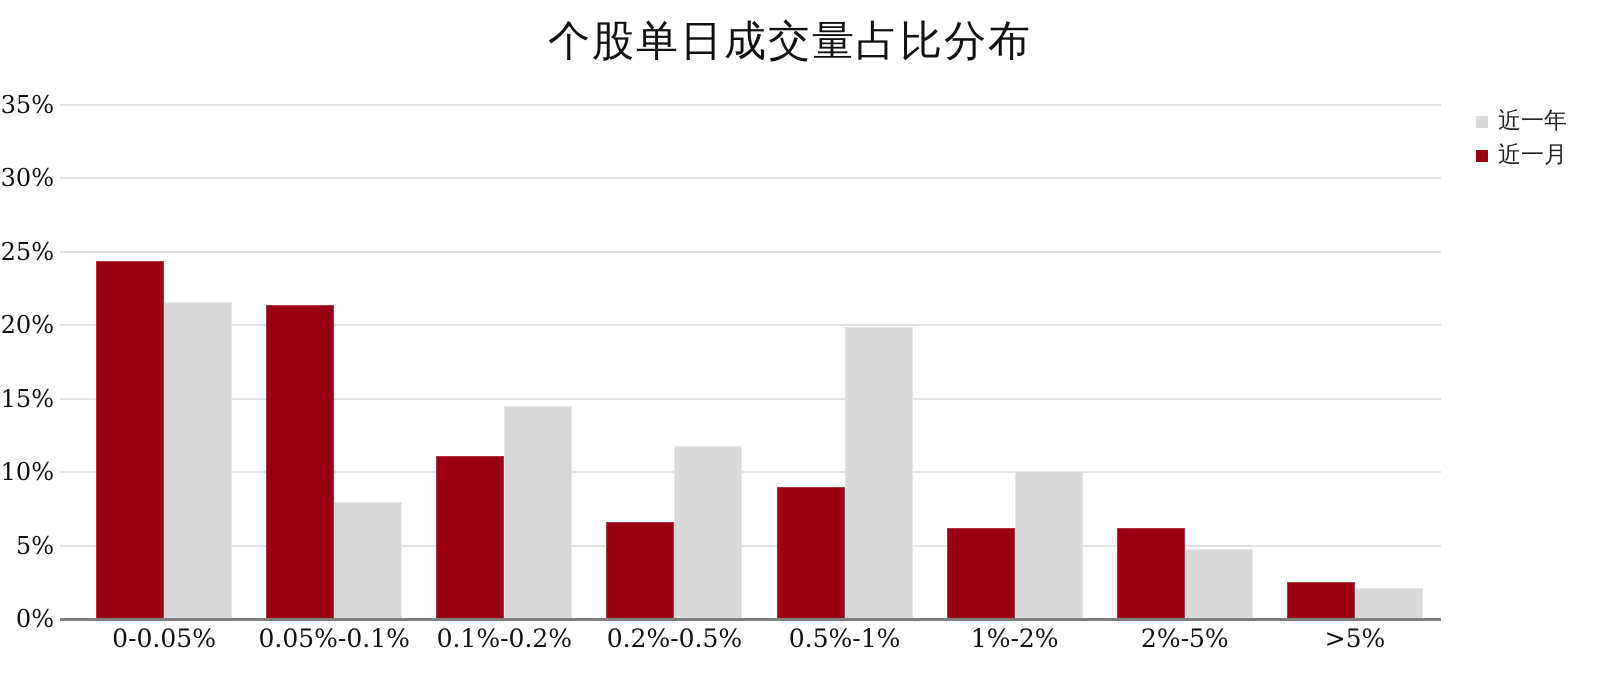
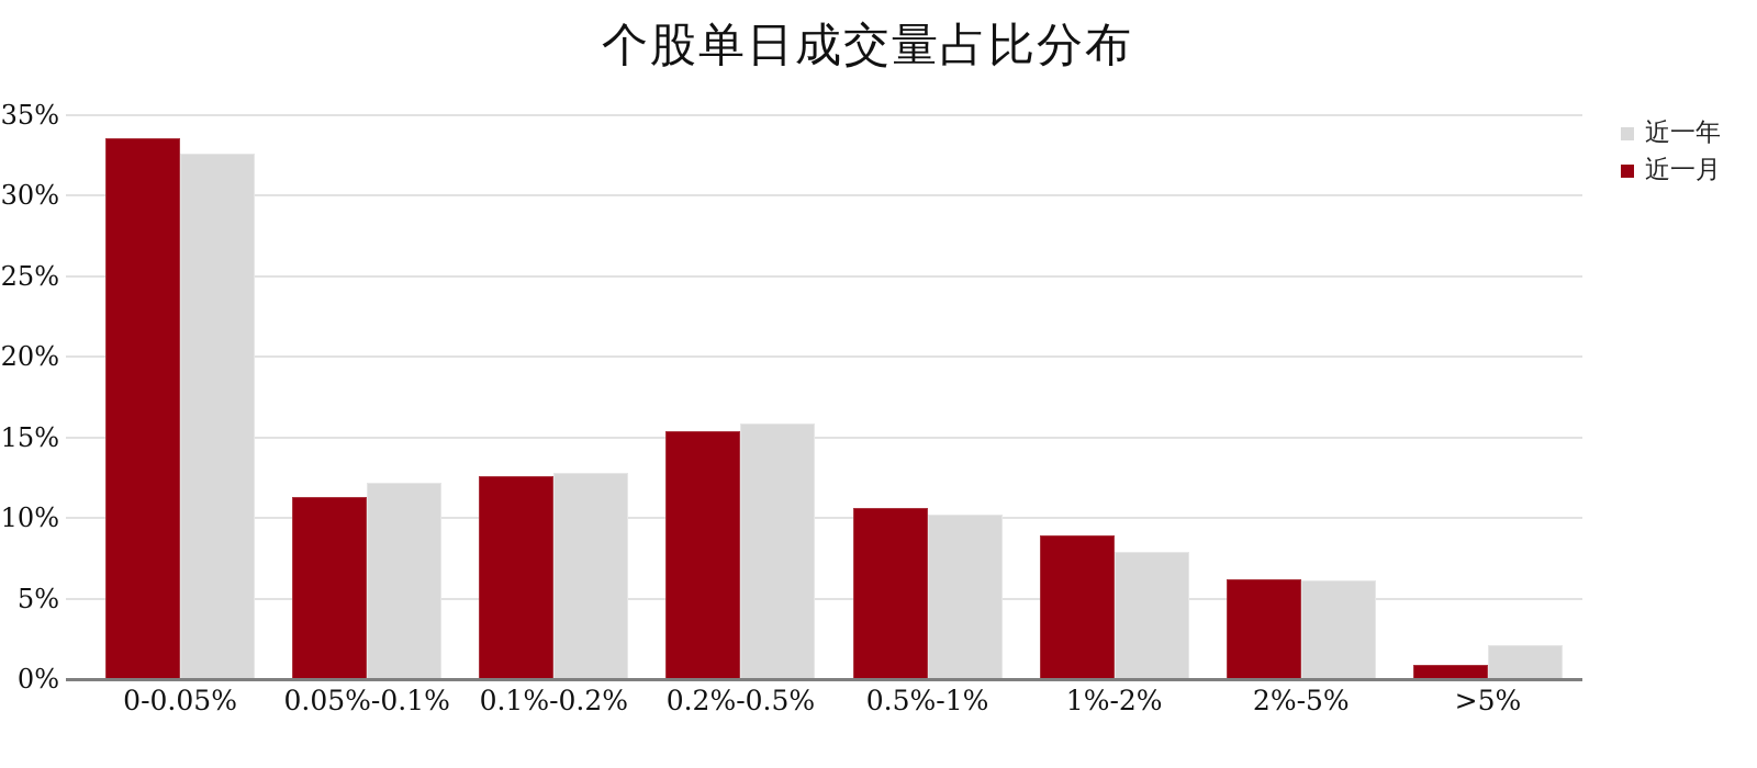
近一月/0-0.05%: 24.4% -> 33.6%
近一年/0-0.05%: 21.6% -> 32.6%
近一月/0.05%-0.1%: 21.4% -> 11.3%
近一年/0.05%-0.1%: 8.0% -> 12.2%
近一月/0.1%-0.2%: 11.1% -> 12.6%
近一年/0.1%-0.2%: 14.5% -> 12.8%
近一月/0.2%-0.5%: 6.6% -> 15.4%
近一年/0.2%-0.5%: 11.8% -> 15.9%
近一月/0.5%-1%: 9.0% -> 10.6%
近一年/0.5%-1%: 19.9% -> 10.2%
近一月/1%-2%: 6.2% -> 8.9%
近一年/1%-2%: 10.1% -> 7.9%
近一年/2%-5%: 4.8% -> 6.1%
近一月/>5%: 2.5% -> 0.9%
